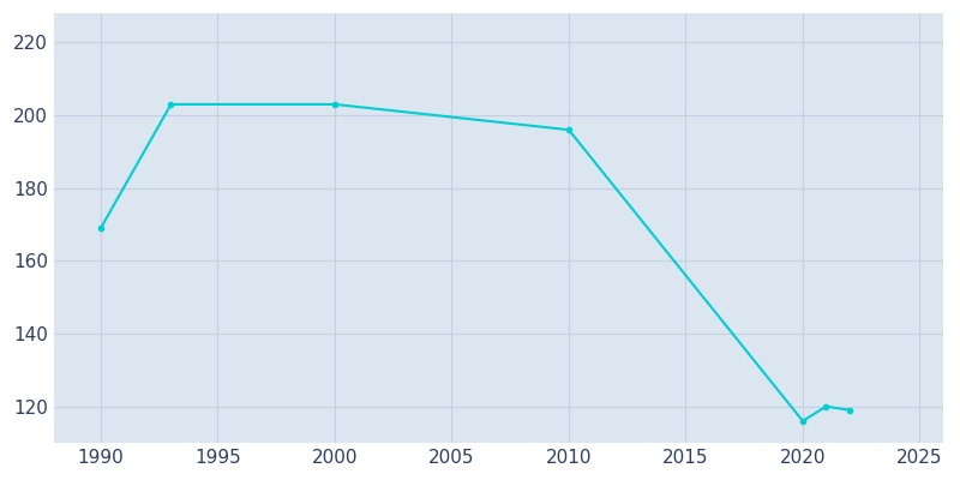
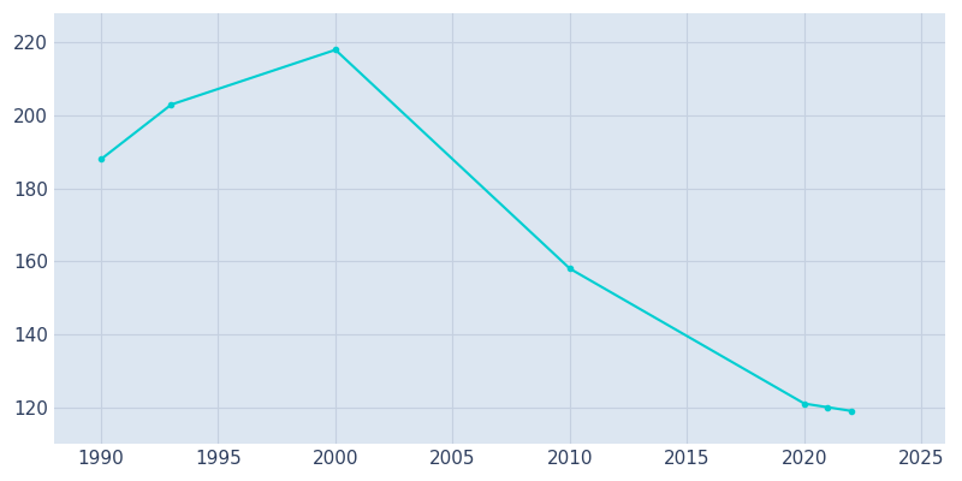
1990: 169 -> 188
2000: 203 -> 218
2010: 196 -> 158
2020: 116 -> 121
